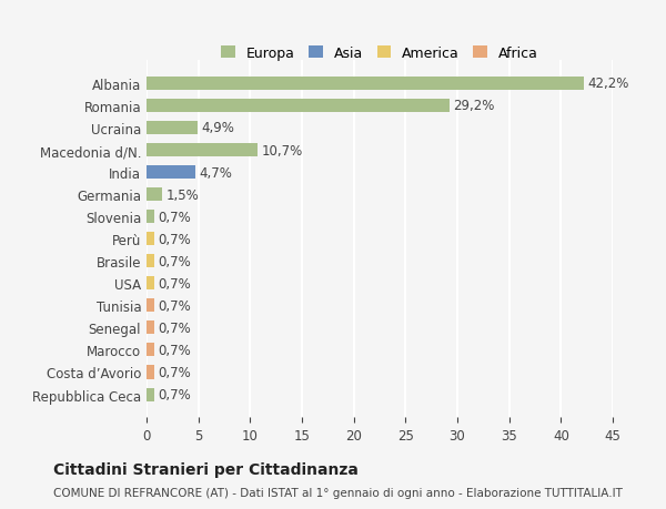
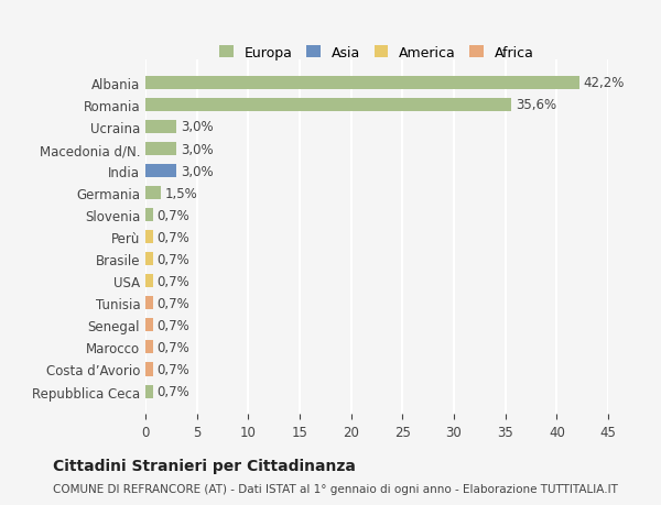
Romania: 29,2% -> 35,6%
Ucraina: 4,9% -> 3,0%
Macedonia d/N.: 10,7% -> 3,0%
India: 4,7% -> 3,0%
